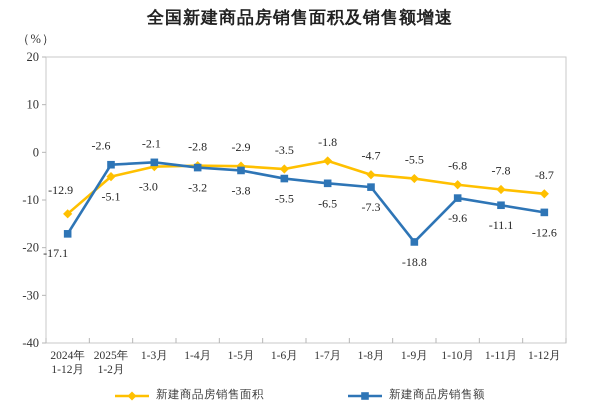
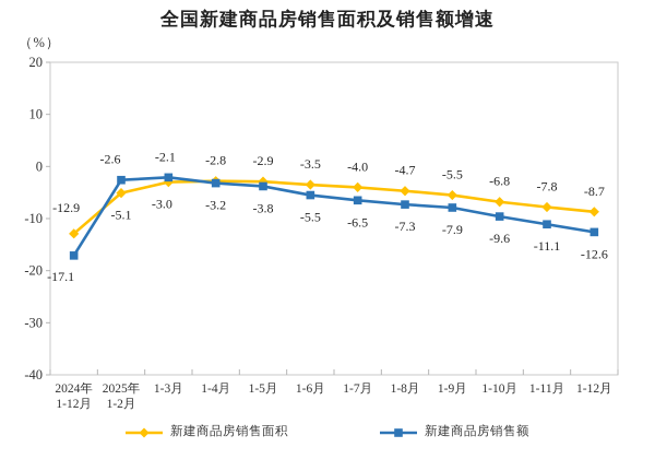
新建商品房销售面积/1-7月: -1.8 -> -4.0
新建商品房销售额/1-9月: -18.8 -> -7.9
